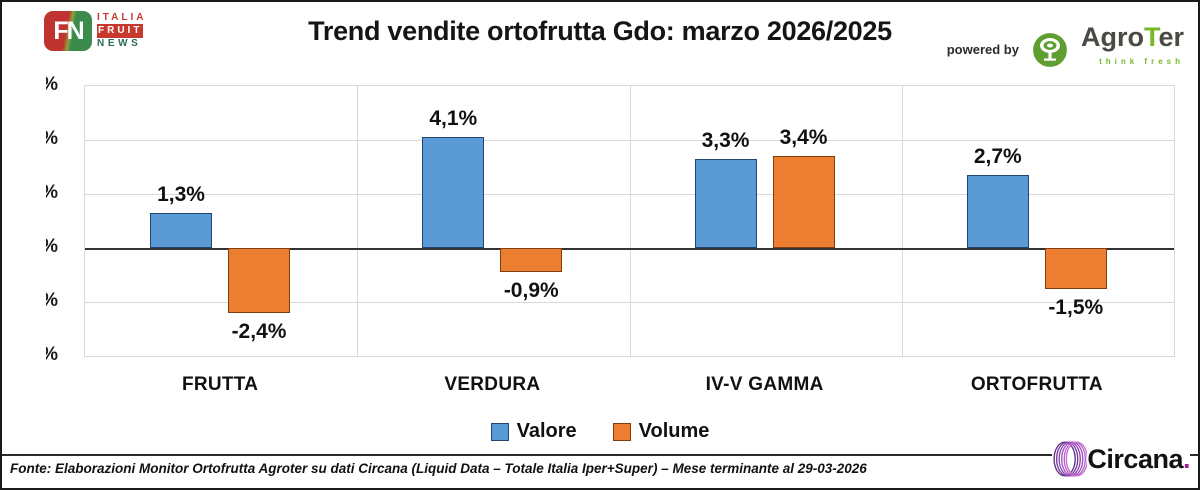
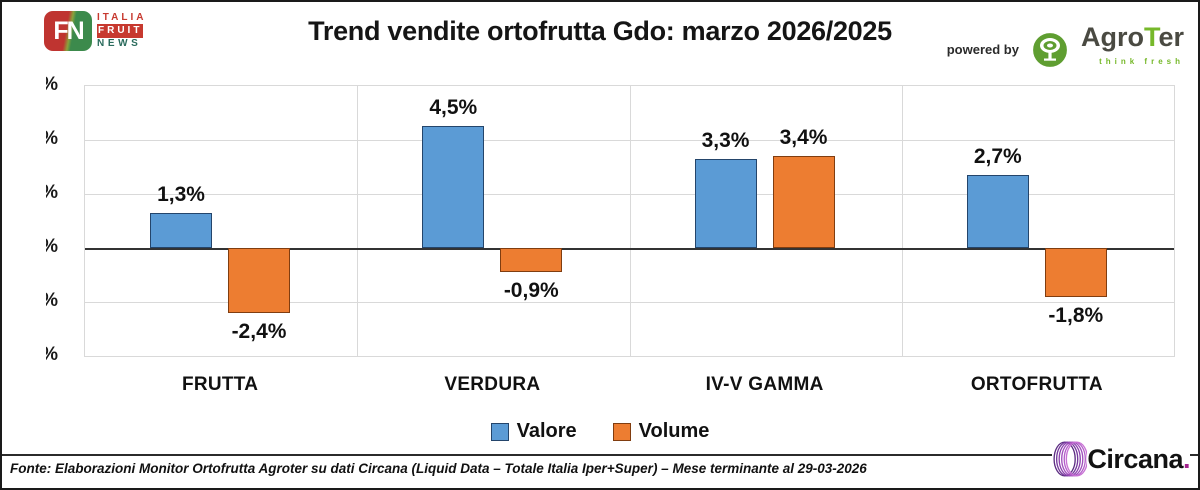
Valore/VERDURA: 4,1% -> 4,5%
Volume/ORTOFRUTTA: -1,5% -> -1,8%
